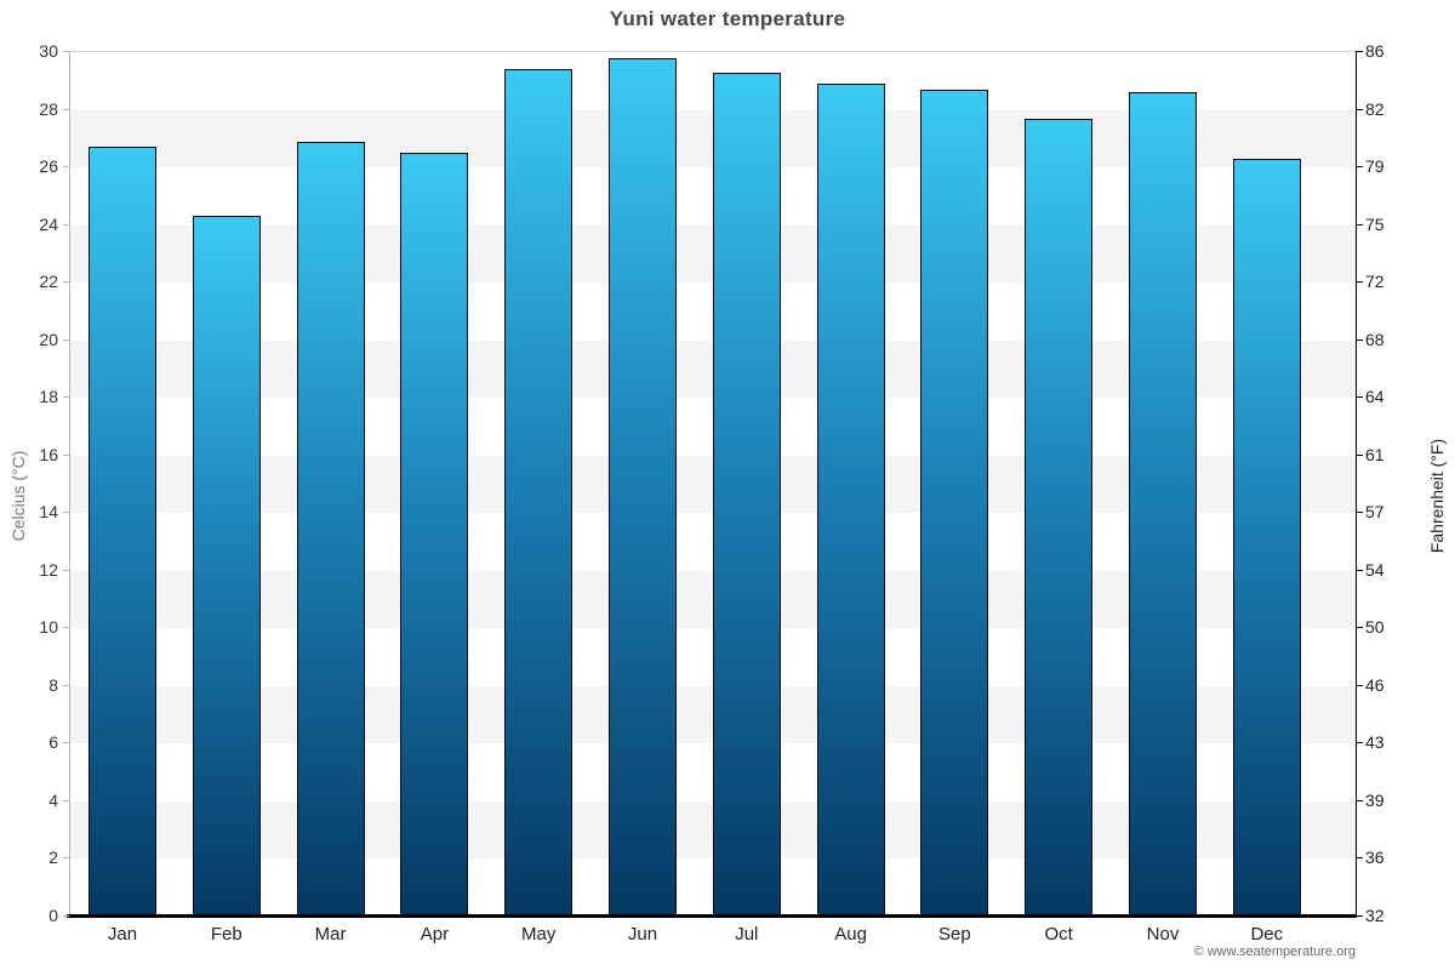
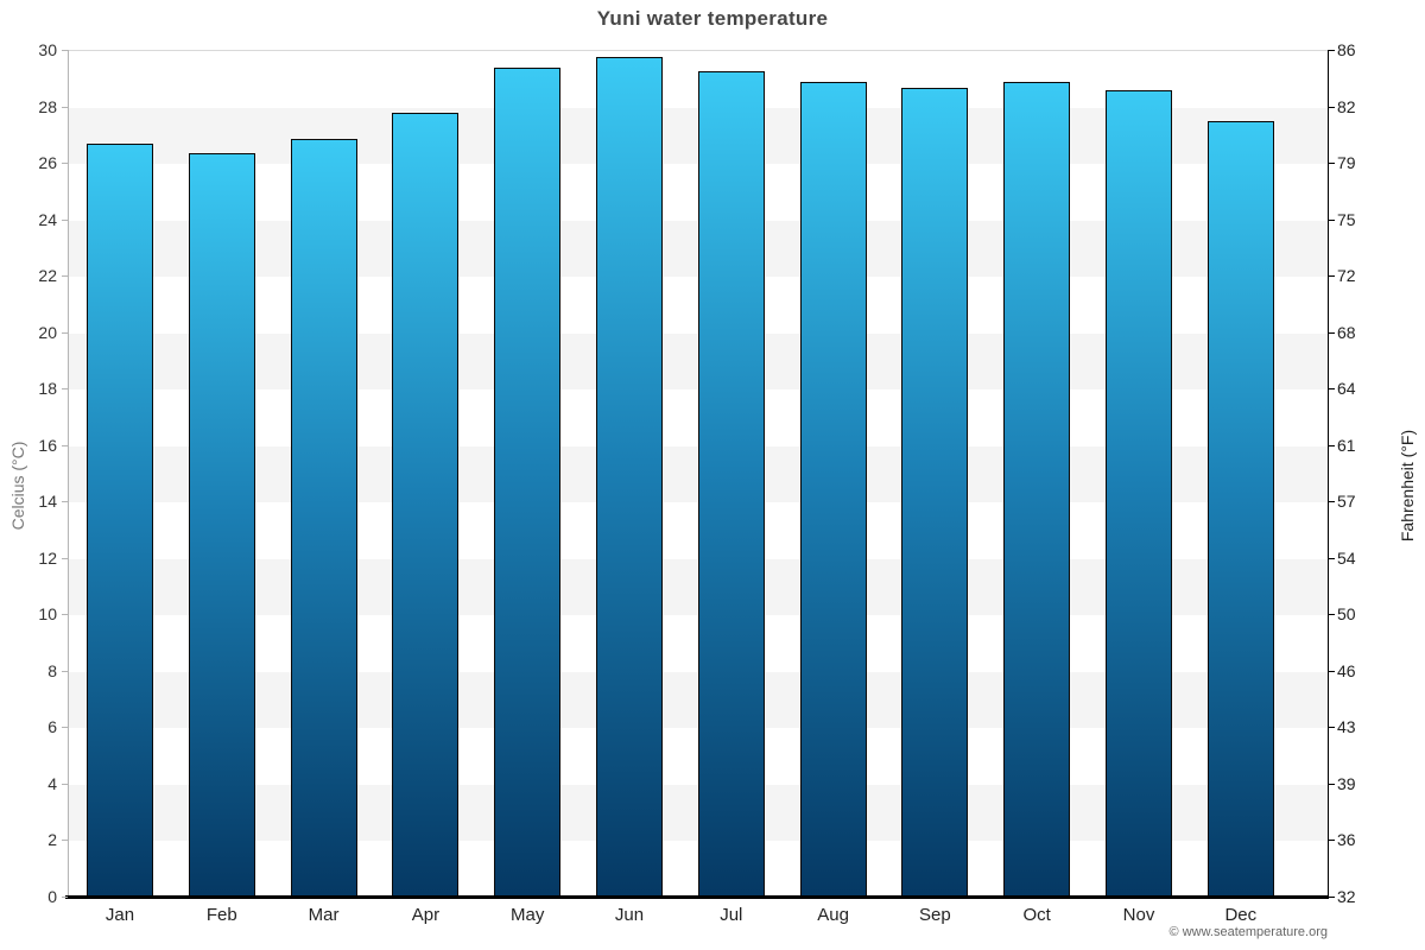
Feb: 24.3 -> 26.4
Apr: 26.5 -> 27.8
Oct: 27.7 -> 28.9
Dec: 26.3 -> 27.5
